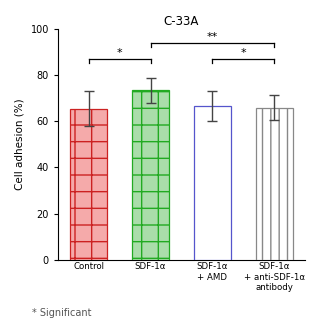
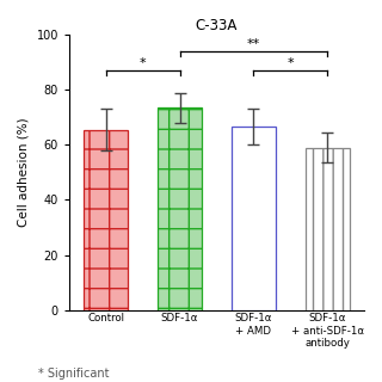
SDF-1α + anti-SDF-1α antibody: 66.0 -> 59.0
